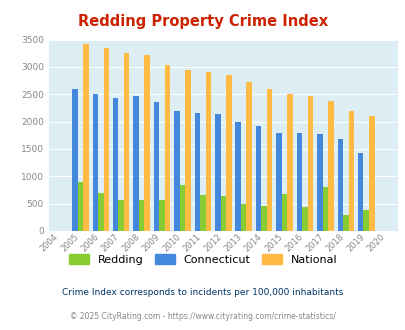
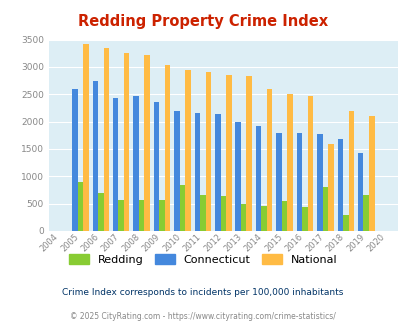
Connecticut/2006: 2510 -> 2740
National/2013: 2730 -> 2840
Redding/2015: 670 -> 540
National/2017: 2380 -> 1600
Redding/2019: 390 -> 660
